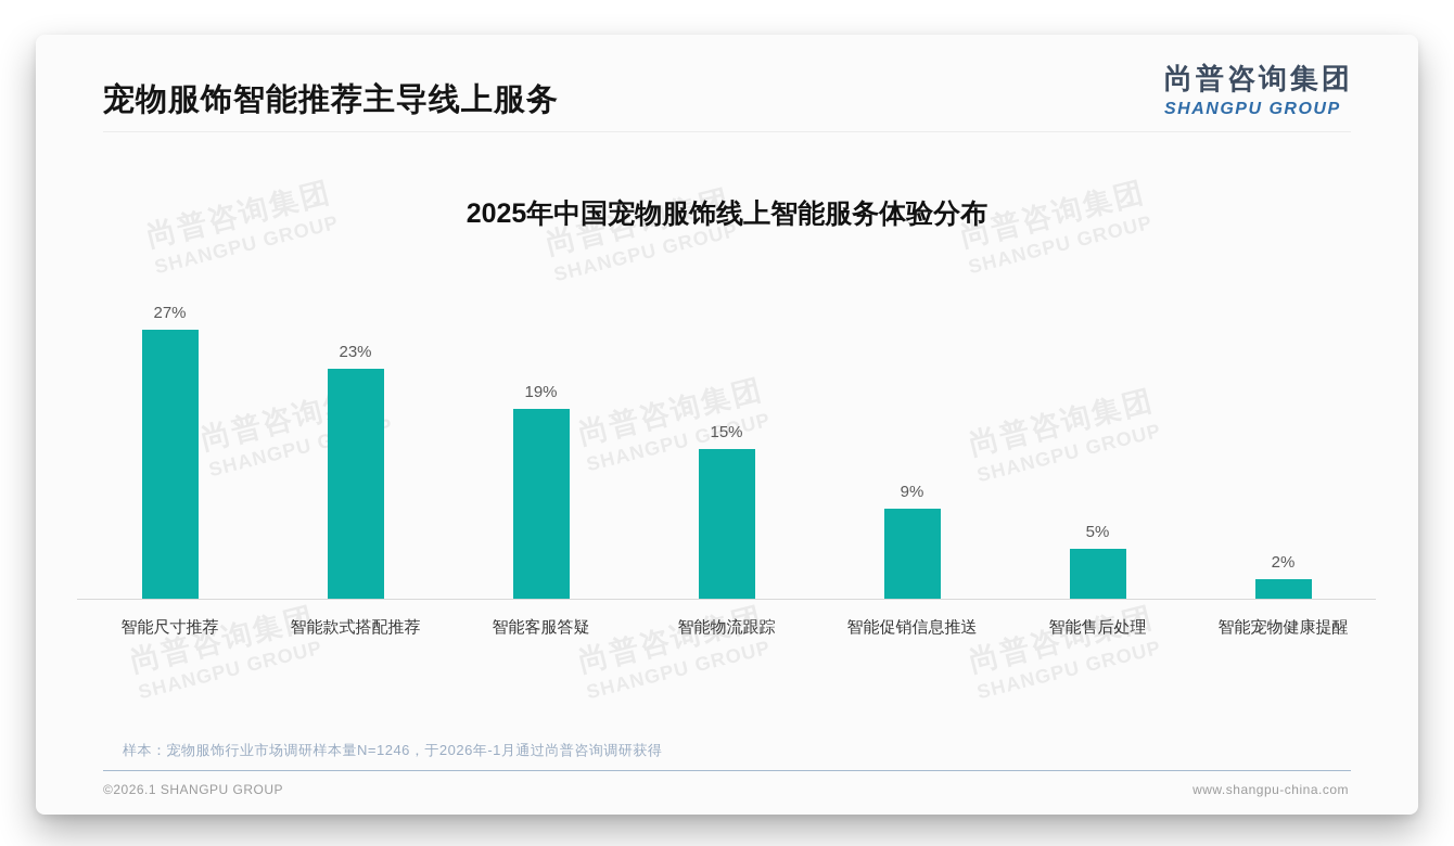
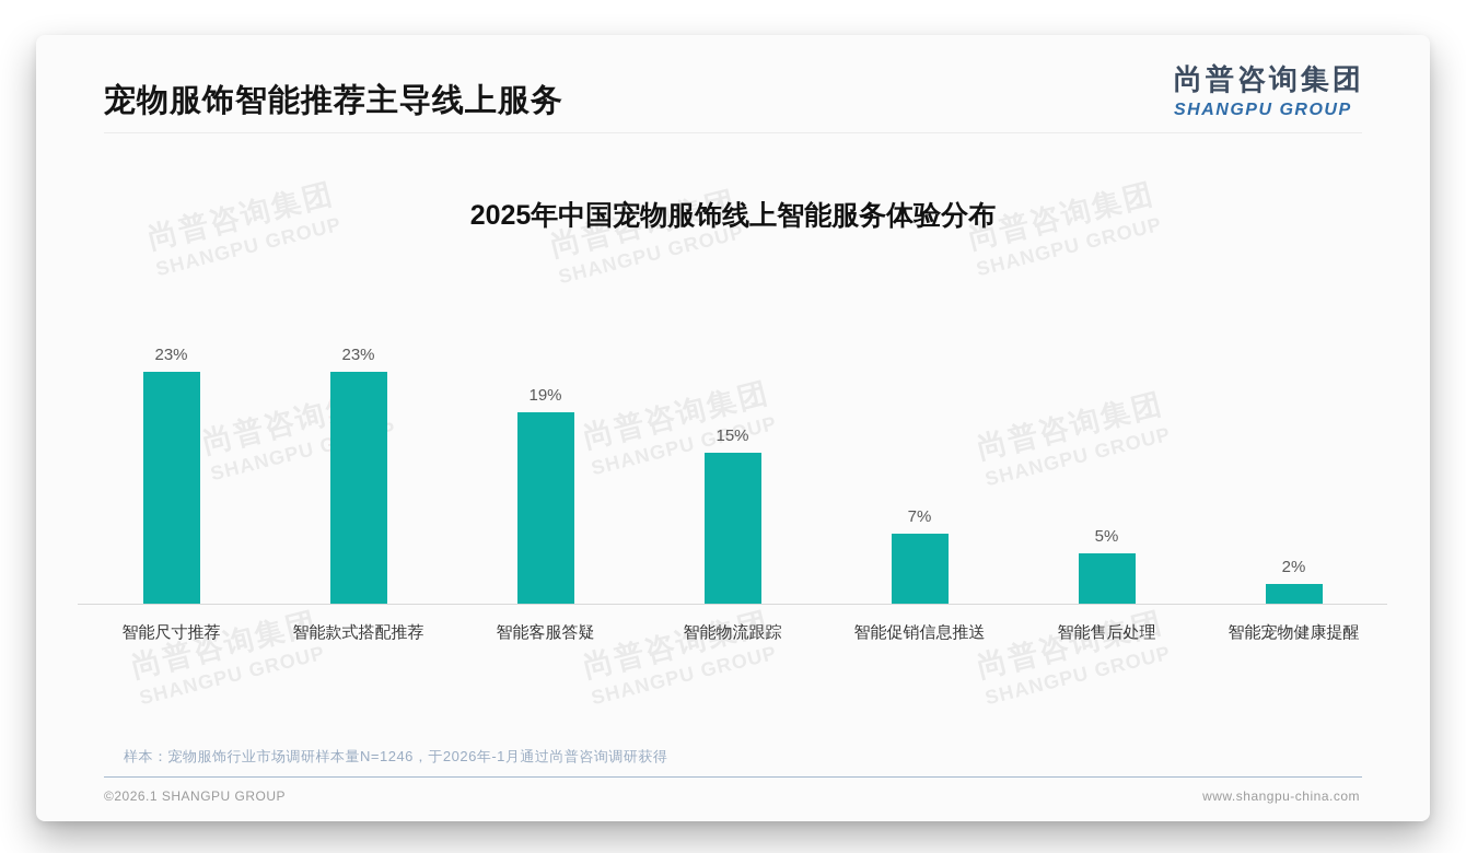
智能尺寸推荐: 27% -> 23%
智能促销信息推送: 9% -> 7%
